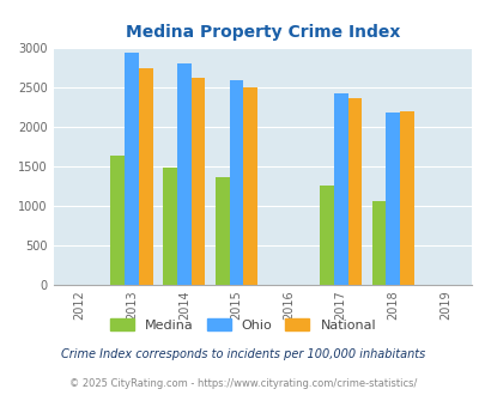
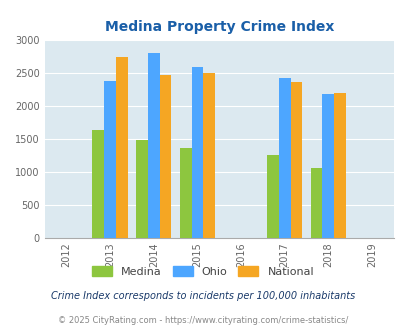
Ohio/2013: 2930 -> 2380
National/2014: 2610 -> 2460
